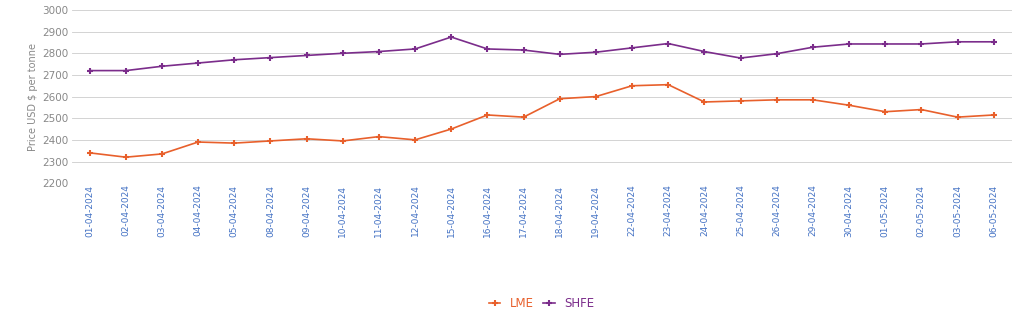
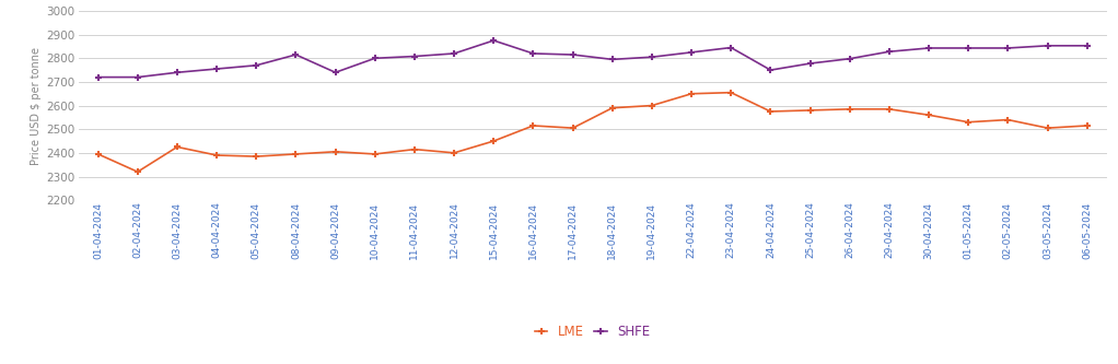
LME/01-04-2024: 2340 -> 2395
LME/03-04-2024: 2335 -> 2425
SHFE/08-04-2024: 2780 -> 2815
SHFE/09-04-2024: 2790 -> 2740
SHFE/24-04-2024: 2808 -> 2750
